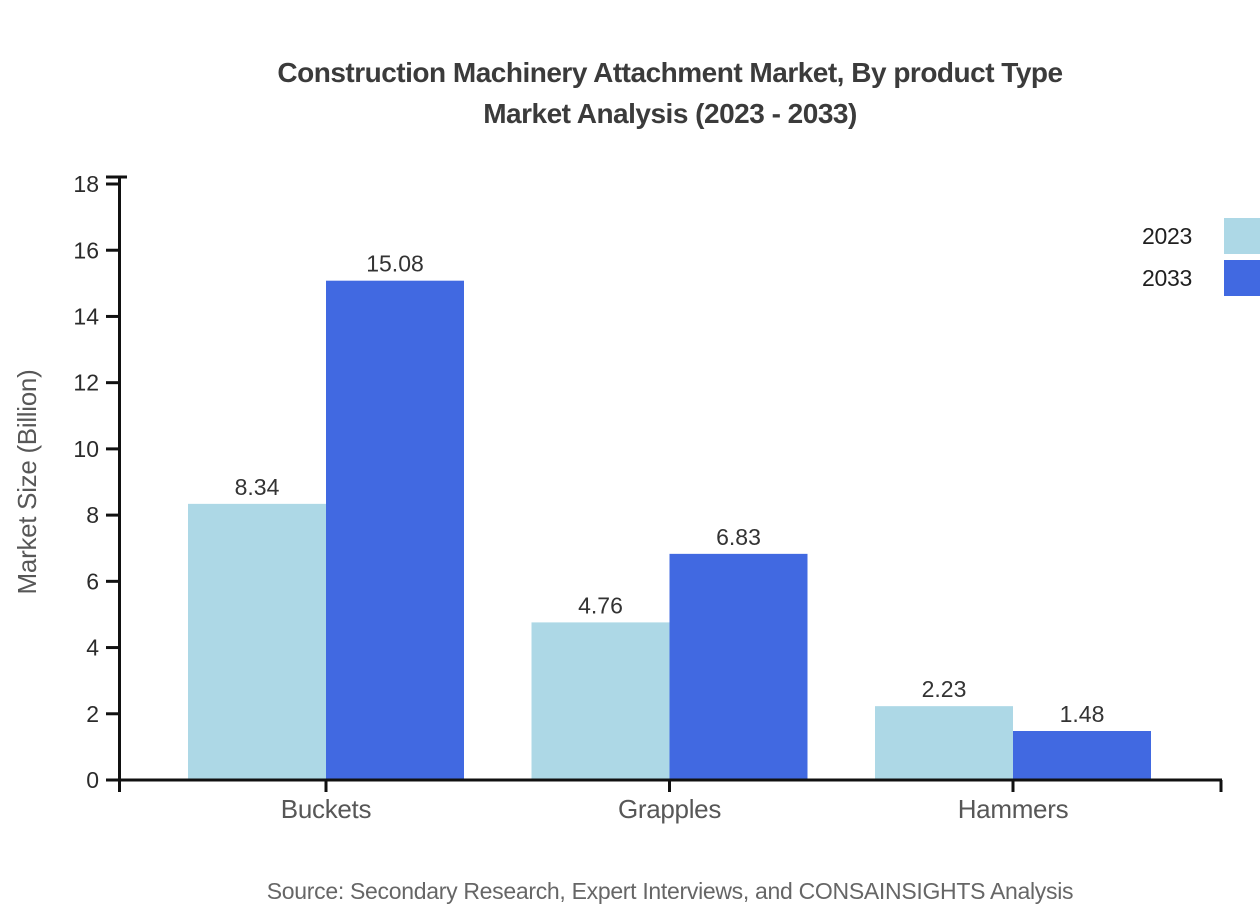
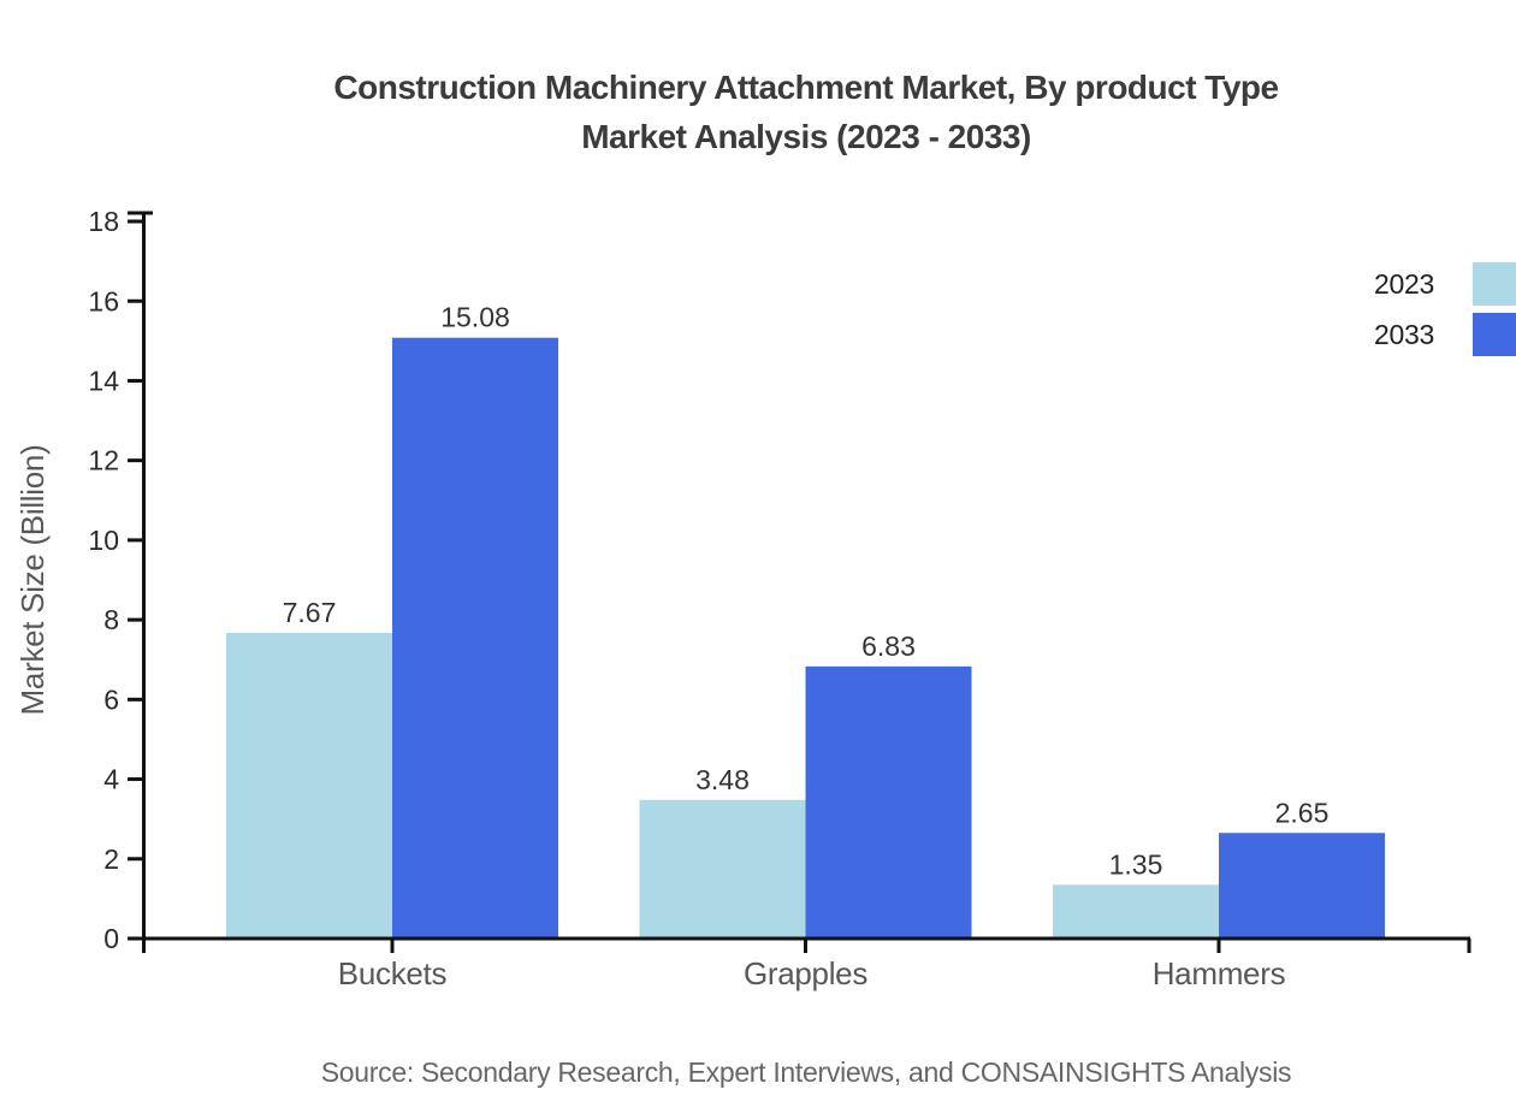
2023/Buckets: 8.34 -> 7.67
2023/Grapples: 4.76 -> 3.48
2023/Hammers: 2.23 -> 1.35
2033/Hammers: 1.48 -> 2.65
